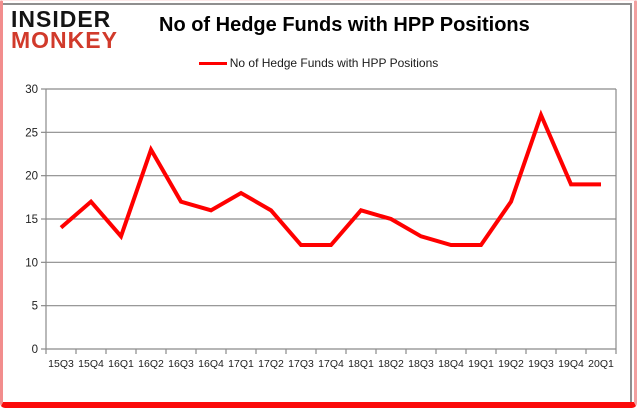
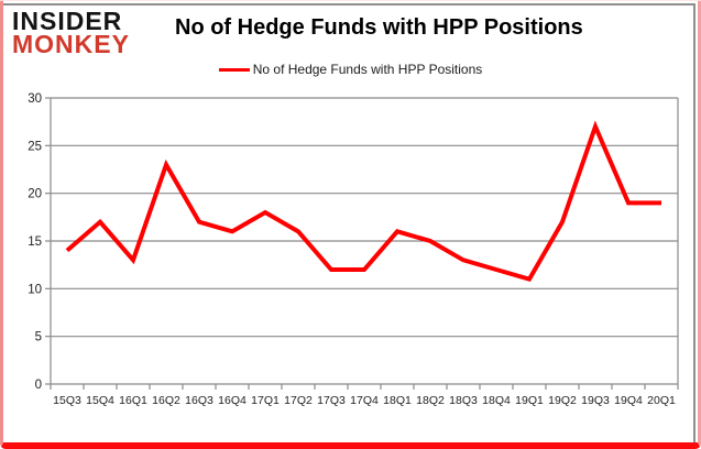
19Q1: 12 -> 11
